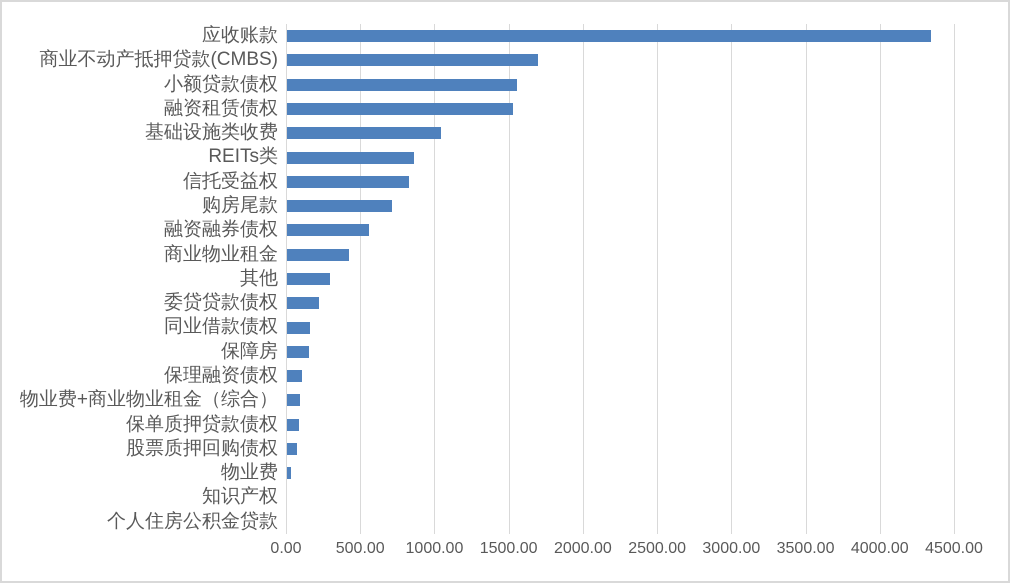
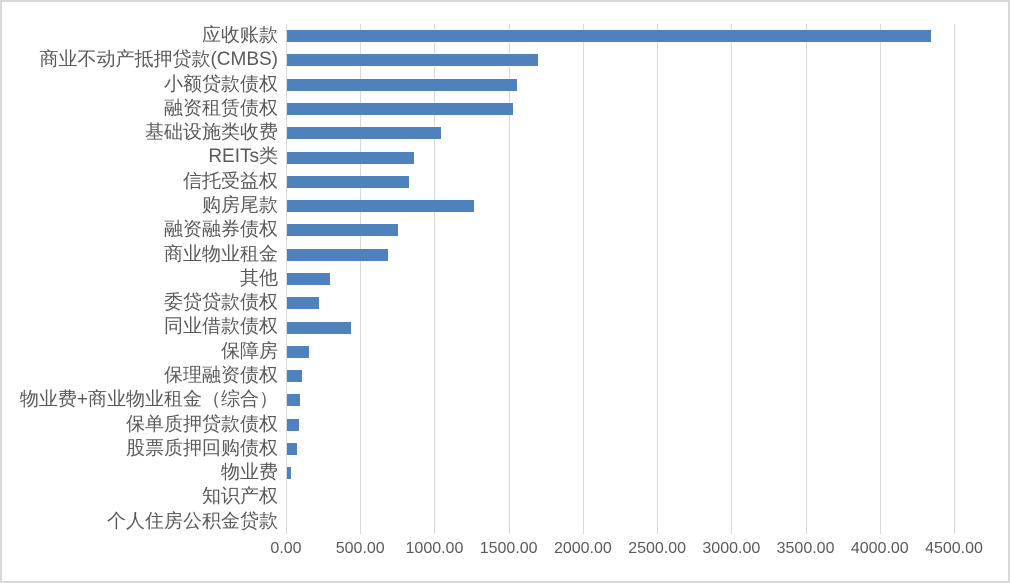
购房尾款: 700 -> 1260
融资融券债权: 550 -> 750
商业物业租金: 420 -> 680
同业借款债权: 160 -> 430
